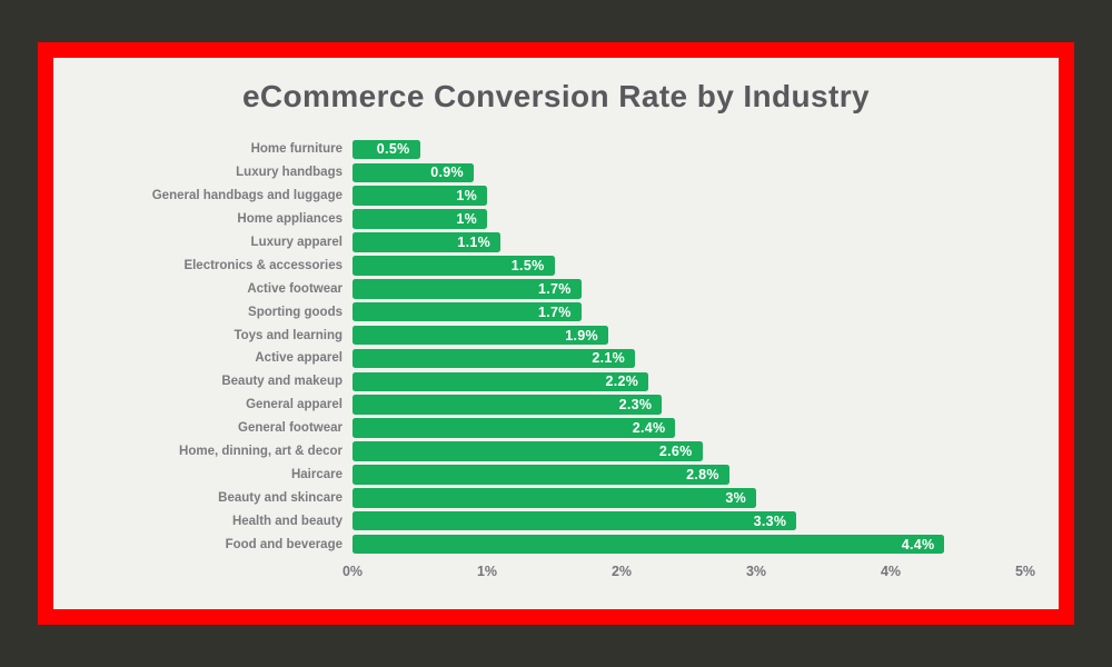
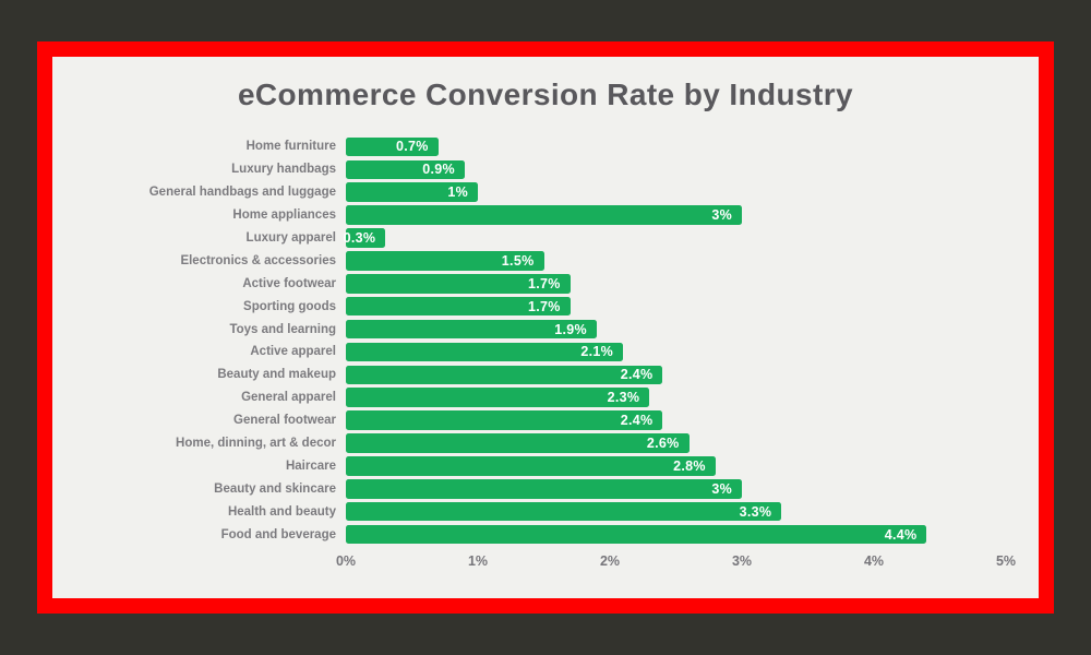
Home furniture: 0.5% -> 0.7%
Home appliances: 1% -> 3%
Luxury apparel: 1.1% -> 0.3%
Beauty and makeup: 2.2% -> 2.4%
